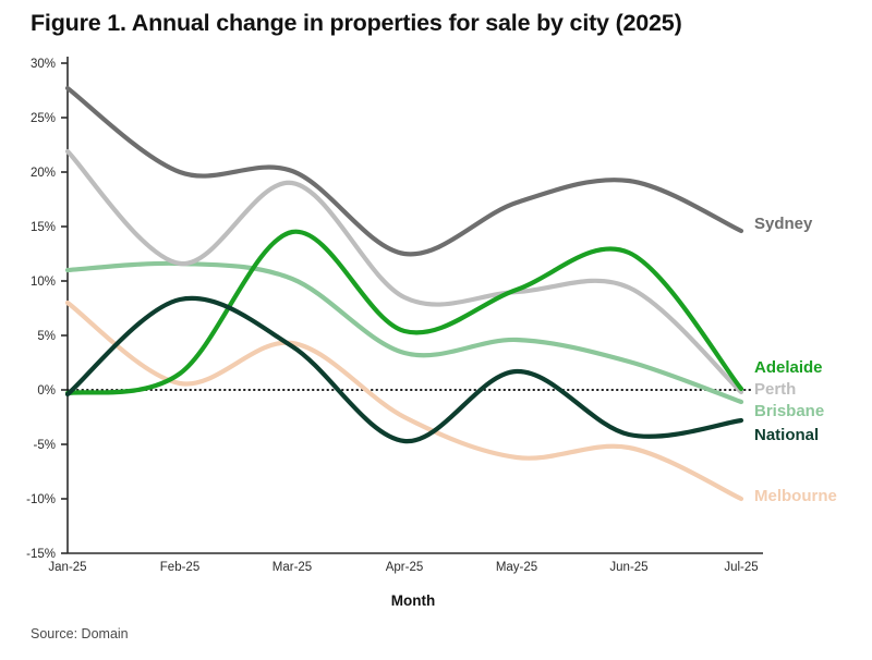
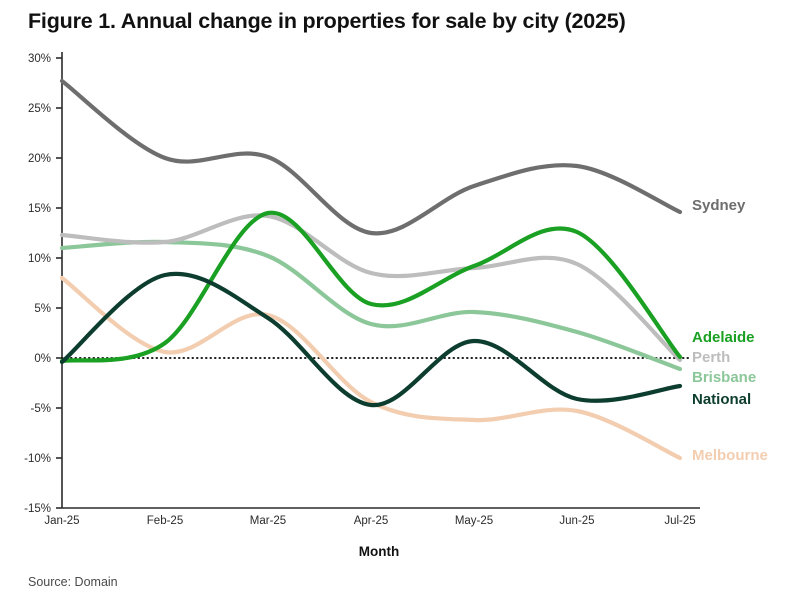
Perth/Jan-25: 21.9% -> 12.3%
Perth/Mar-25: 19.0% -> 14.2%
Melbourne/Apr-25: -2.5% -> -4.4%
